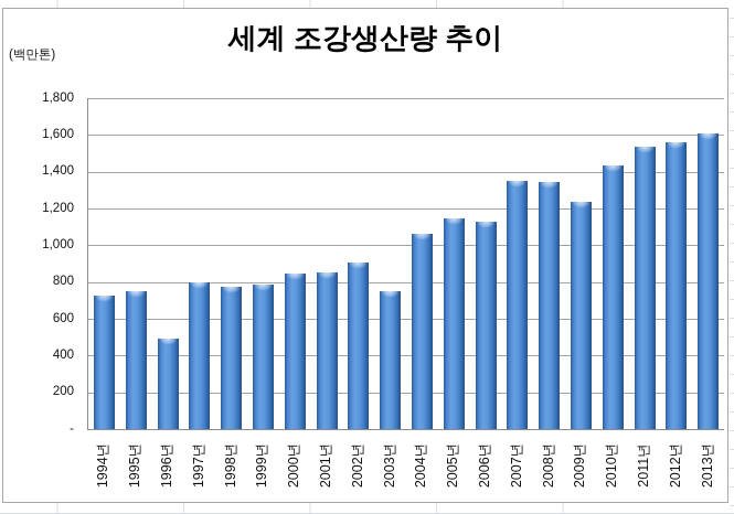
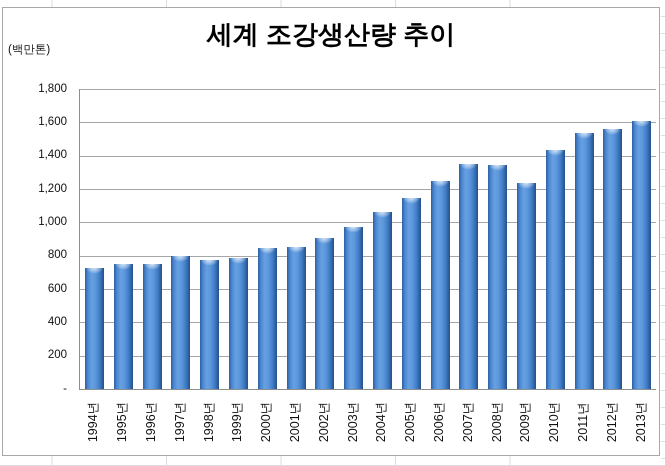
1996년: 490 -> 750
2003년: 750 -> 970
2006년: 1130 -> 1250
